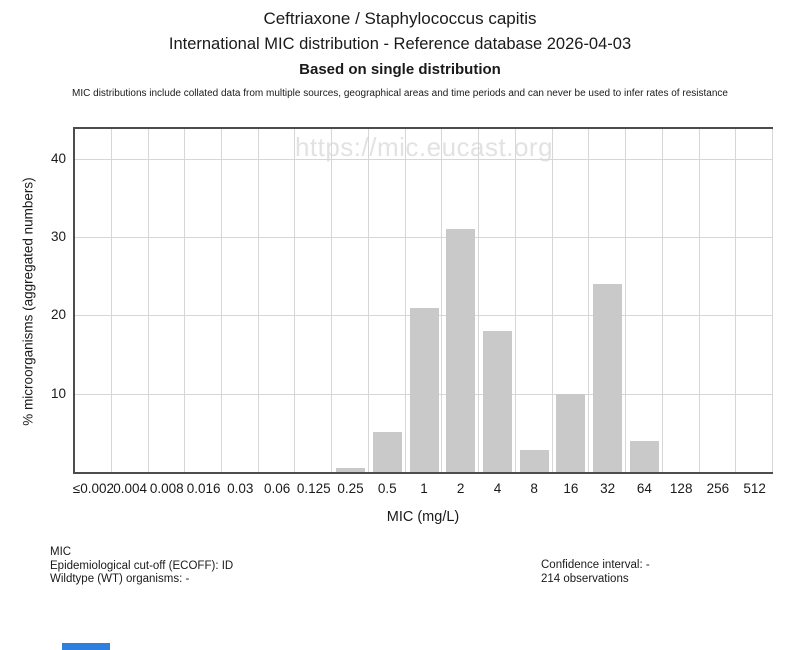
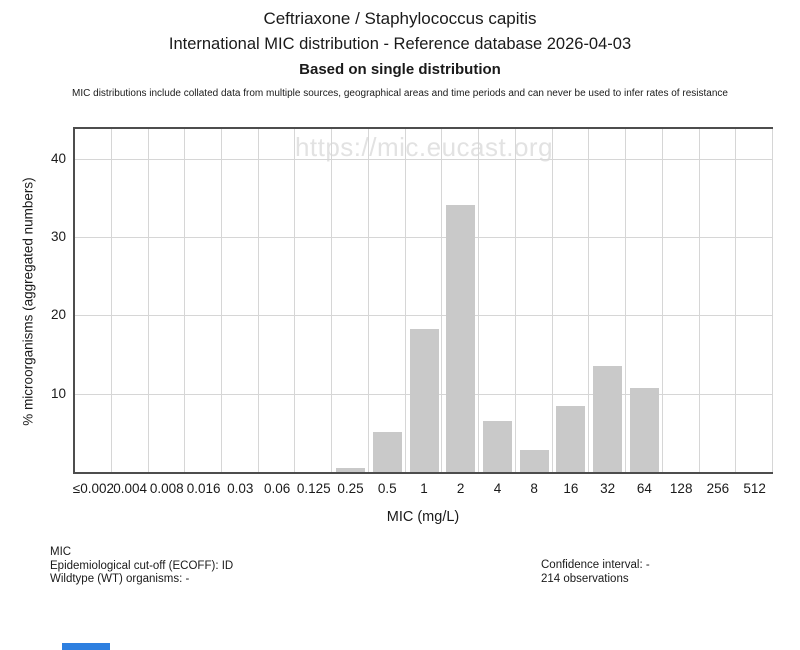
1: 21 -> 18
2: 31 -> 34
4: 18 -> 7
16: 10 -> 8
32: 24 -> 14
64: 4 -> 11
